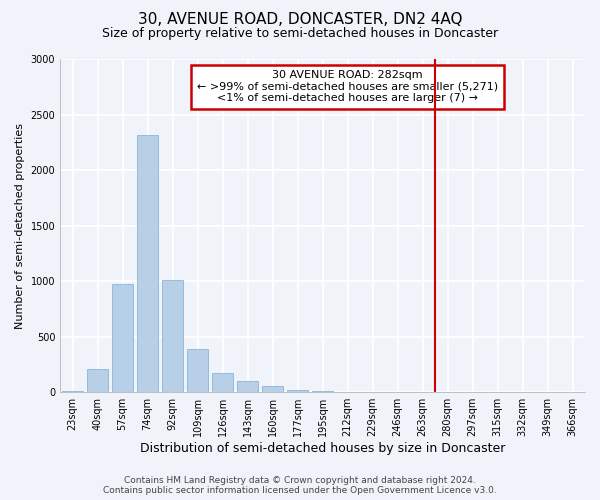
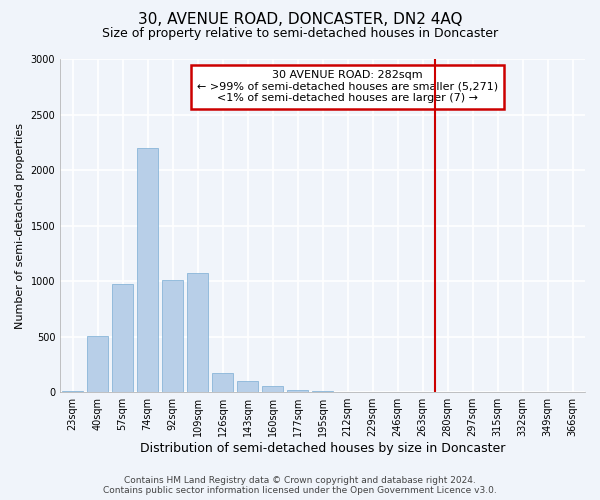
40sqm: 210 -> 510
74sqm: 2320 -> 2200
109sqm: 390 -> 1070
